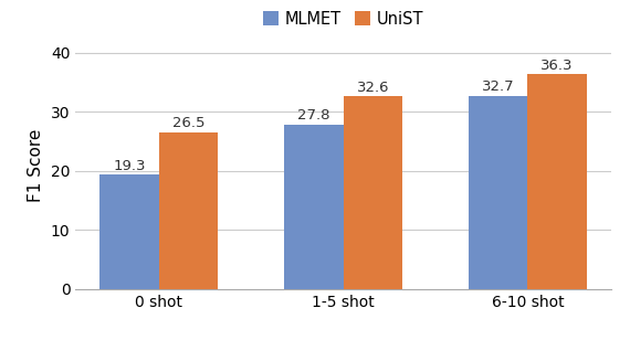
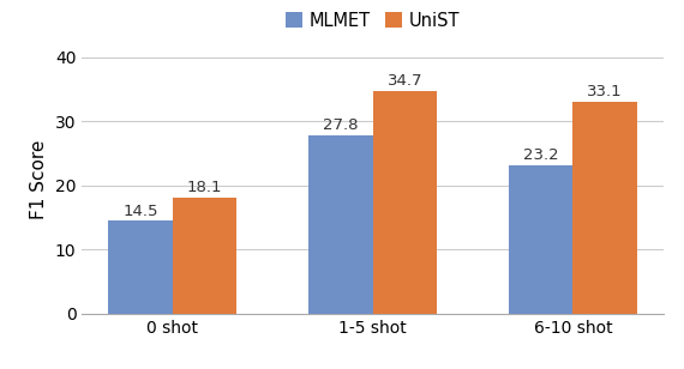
MLMET/0 shot: 19.3 -> 14.5
UniST/0 shot: 26.5 -> 18.1
UniST/1-5 shot: 32.6 -> 34.7
MLMET/6-10 shot: 32.7 -> 23.2
UniST/6-10 shot: 36.3 -> 33.1
